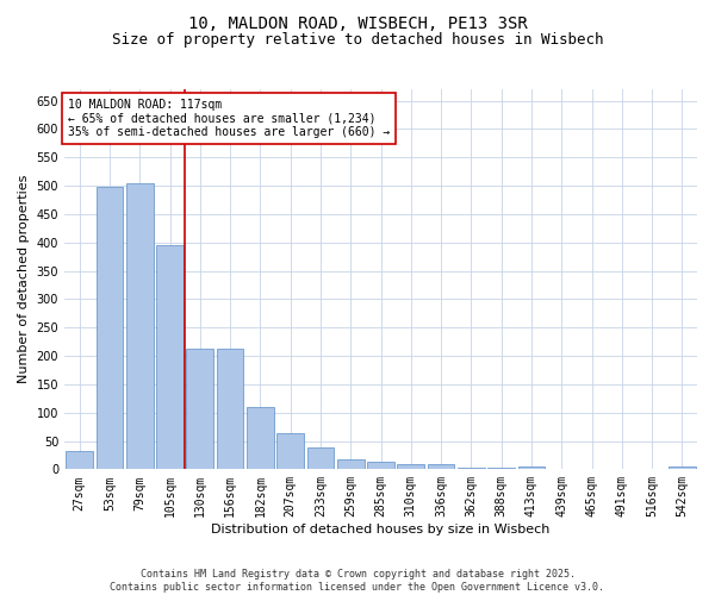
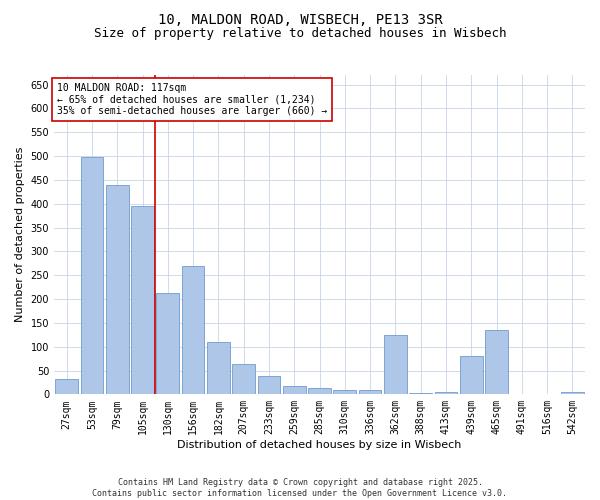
79sqm: 505 -> 440
156sqm: 213 -> 270
362sqm: 2 -> 125
439sqm: 1 -> 80
465sqm: 1 -> 135
